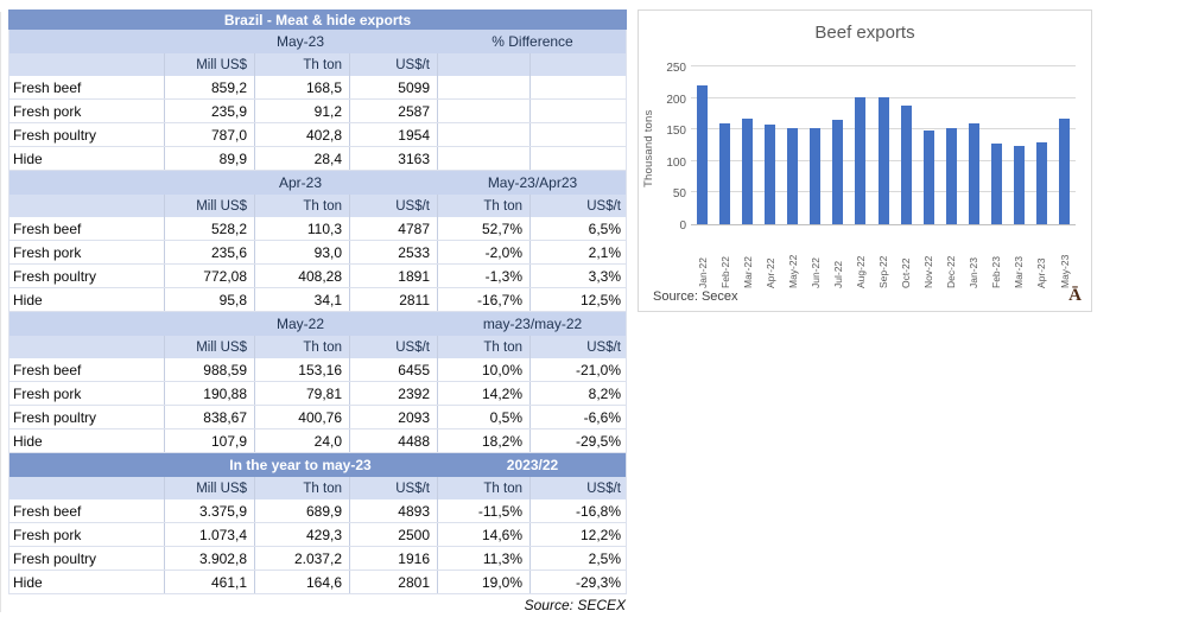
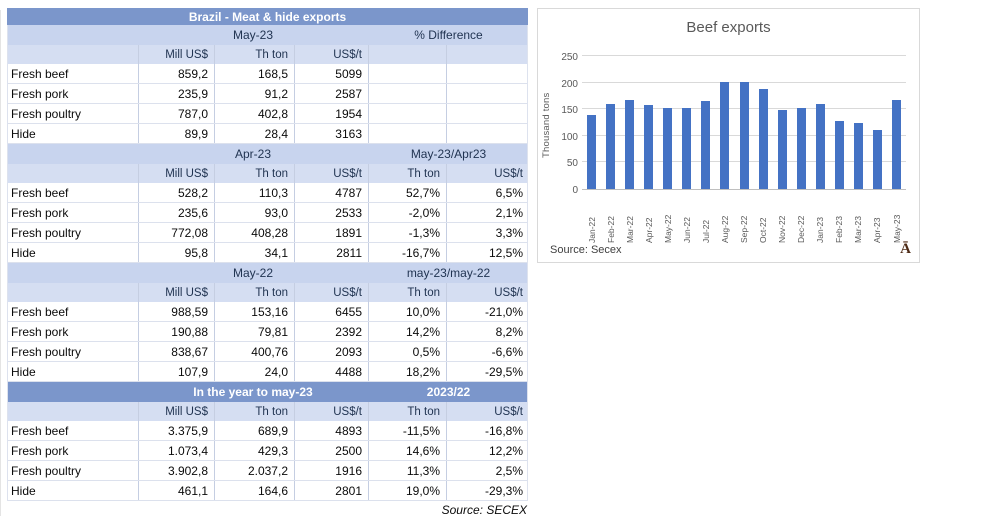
Jan-22: 220 -> 140
Apr-23: 130 -> 110
